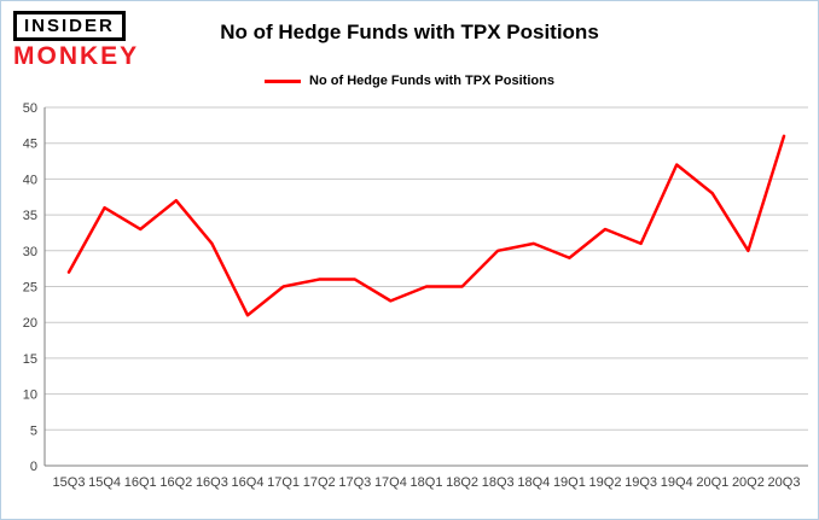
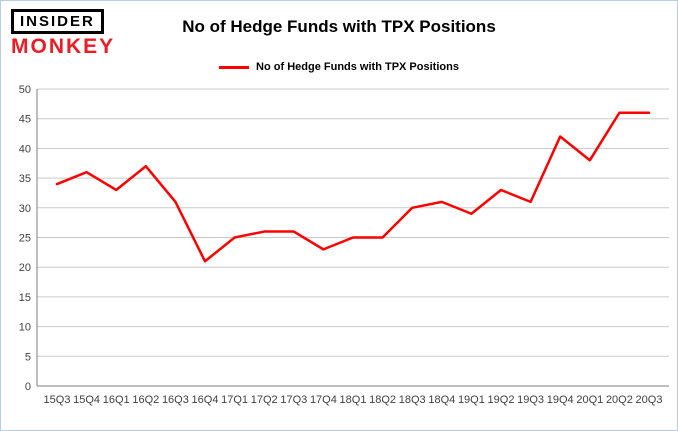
15Q3: 27 -> 34
20Q2: 30 -> 46
